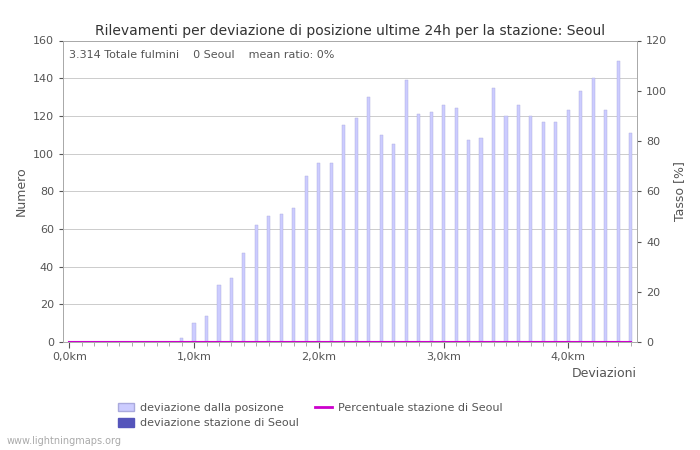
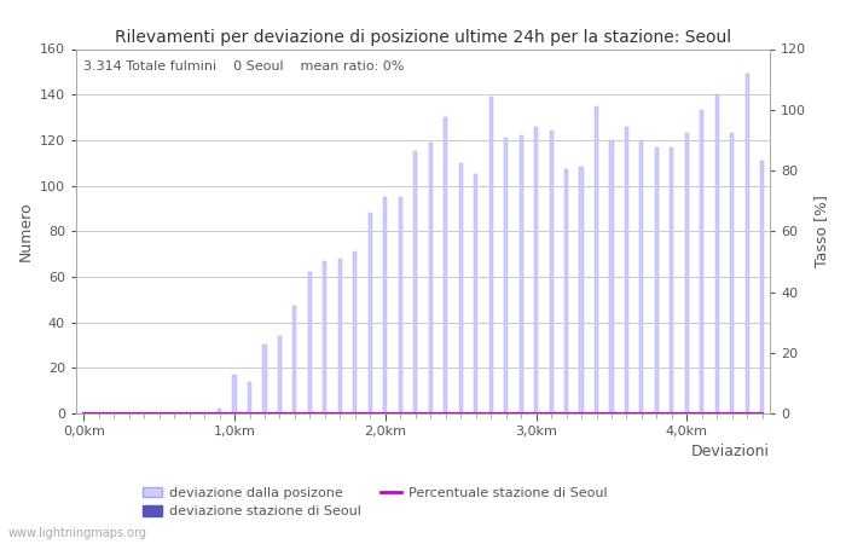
deviazione dalla posizone/1,0km: 10 -> 17
